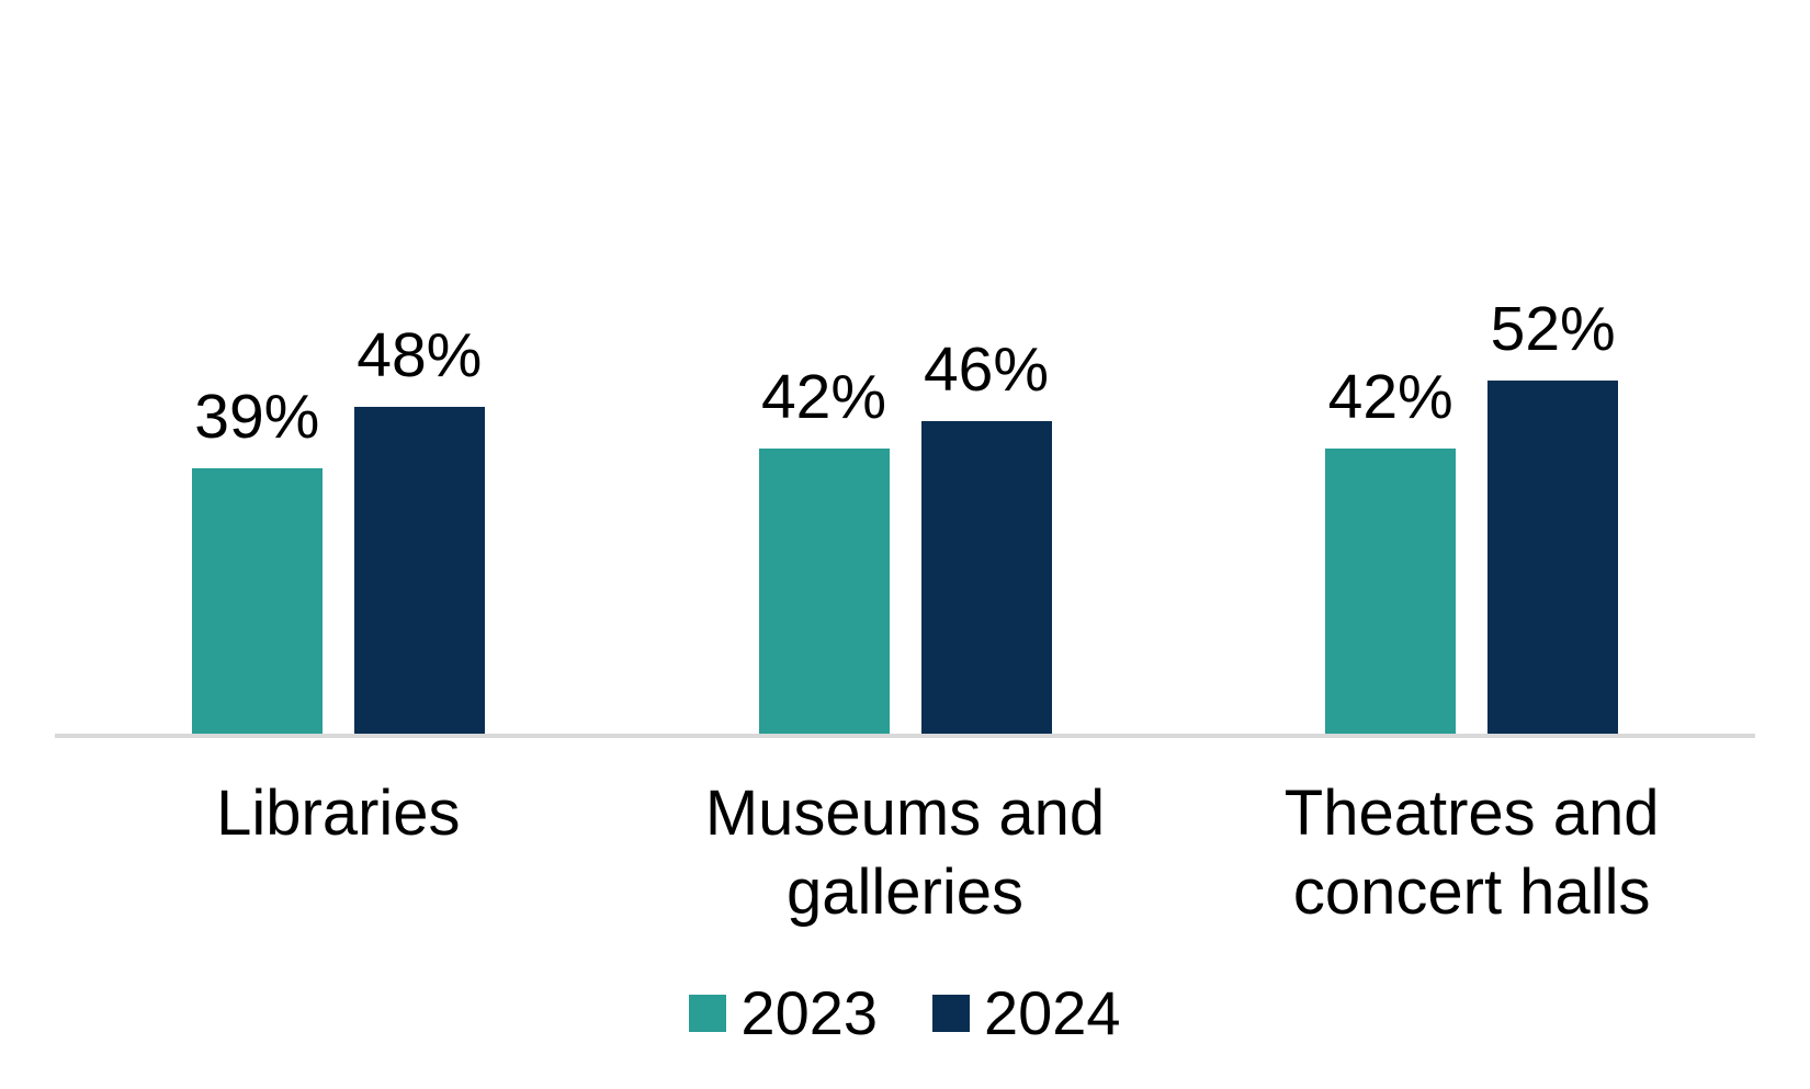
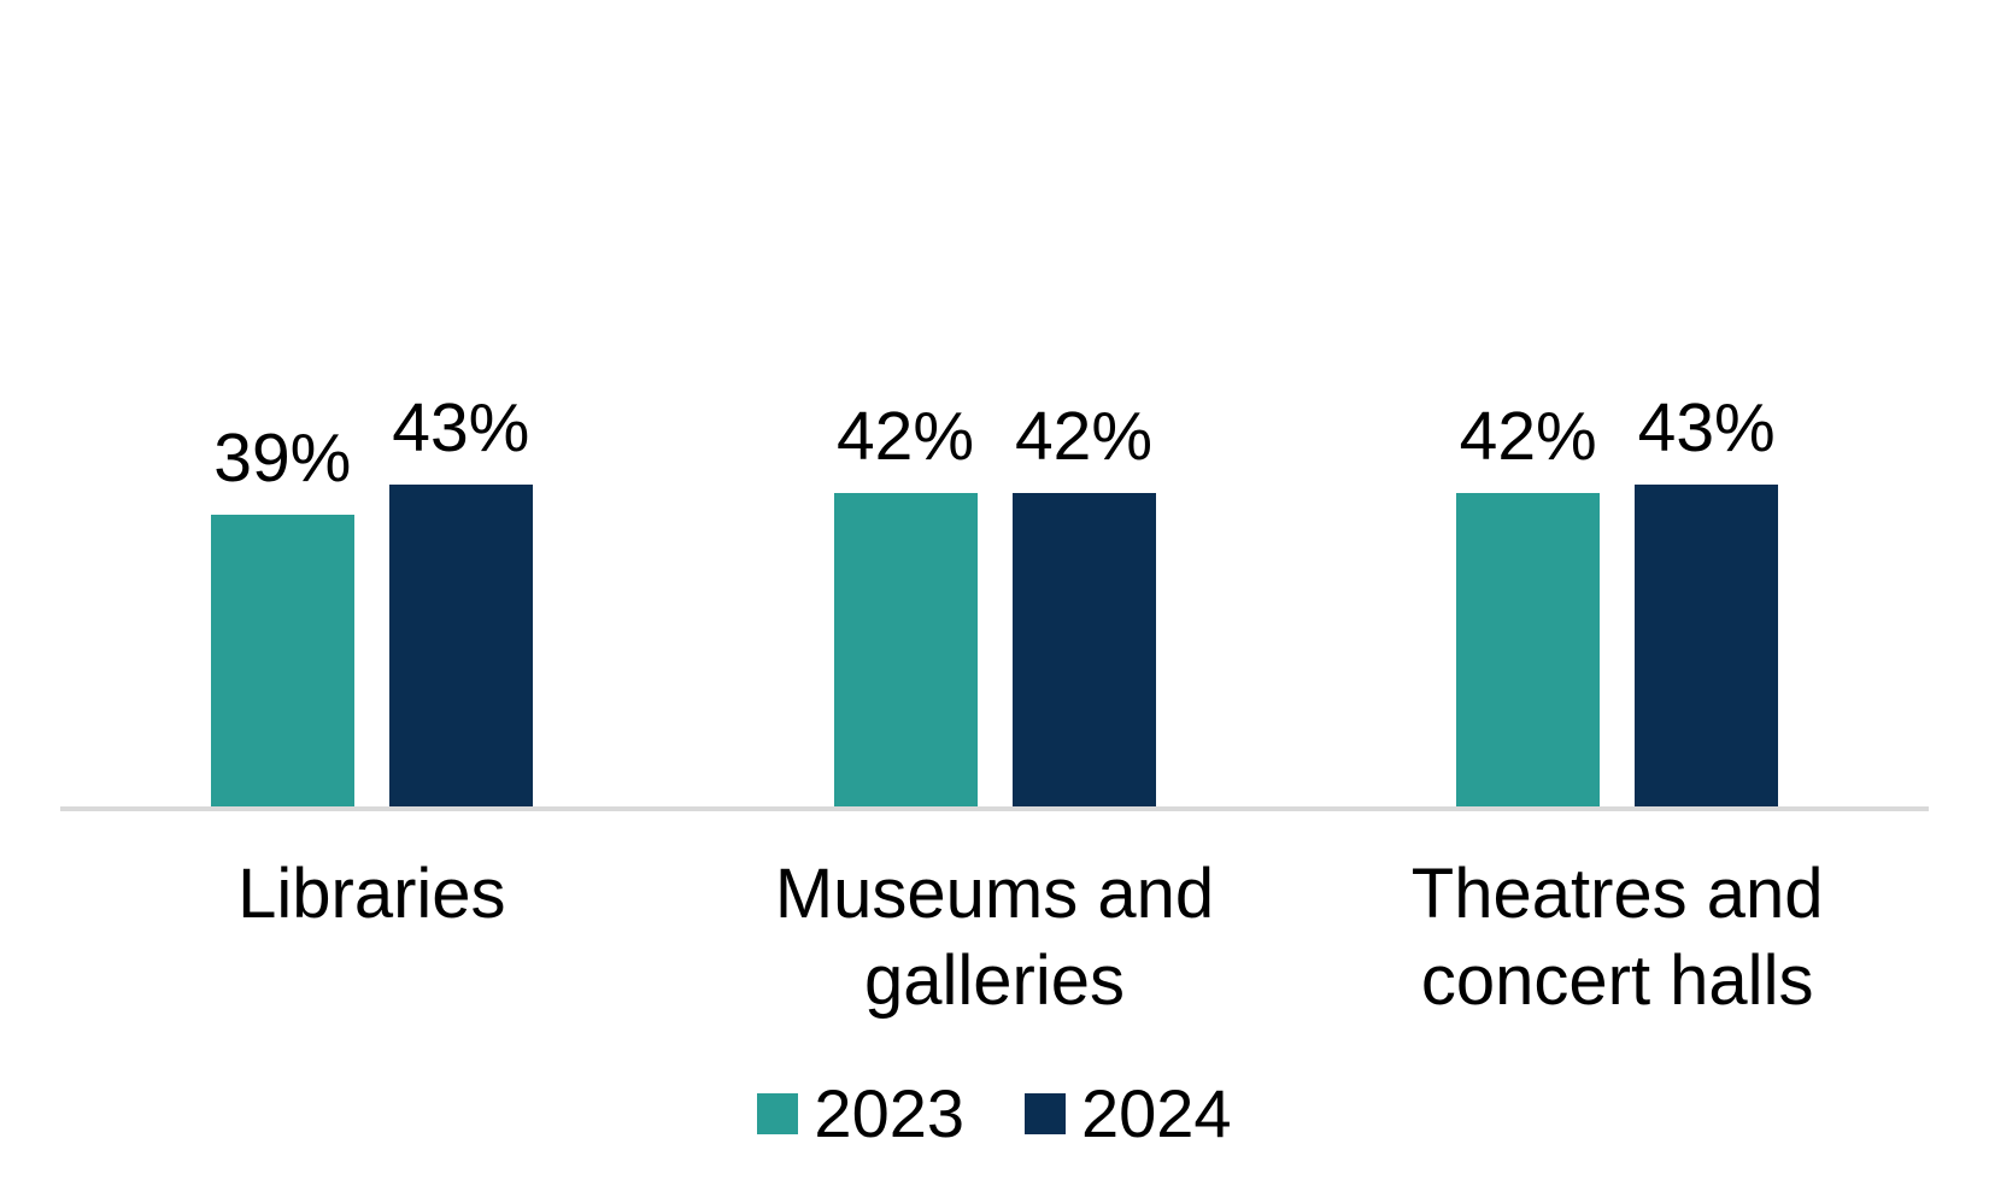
2024/Libraries: 48% -> 43%
2024/Museums and galleries: 46% -> 42%
2024/Theatres and concert halls: 52% -> 43%
